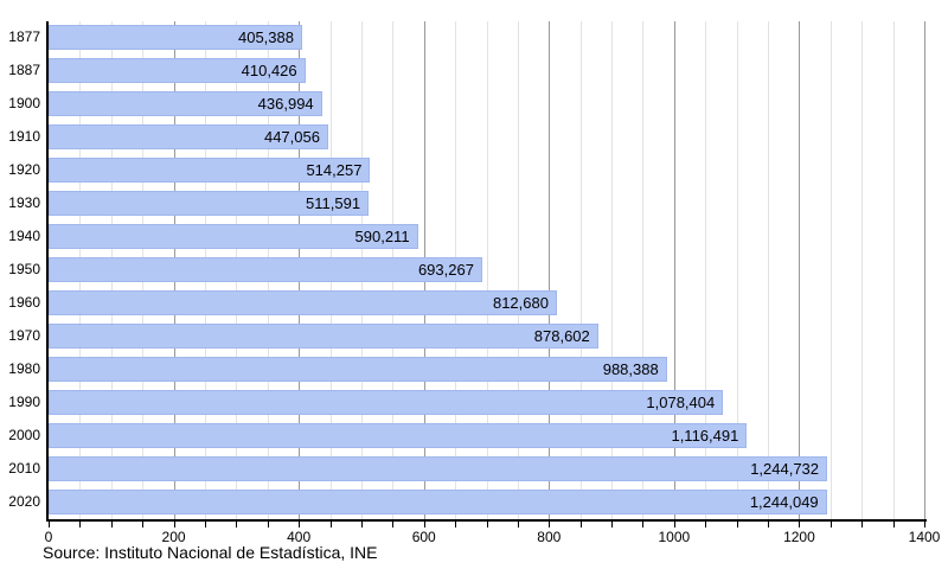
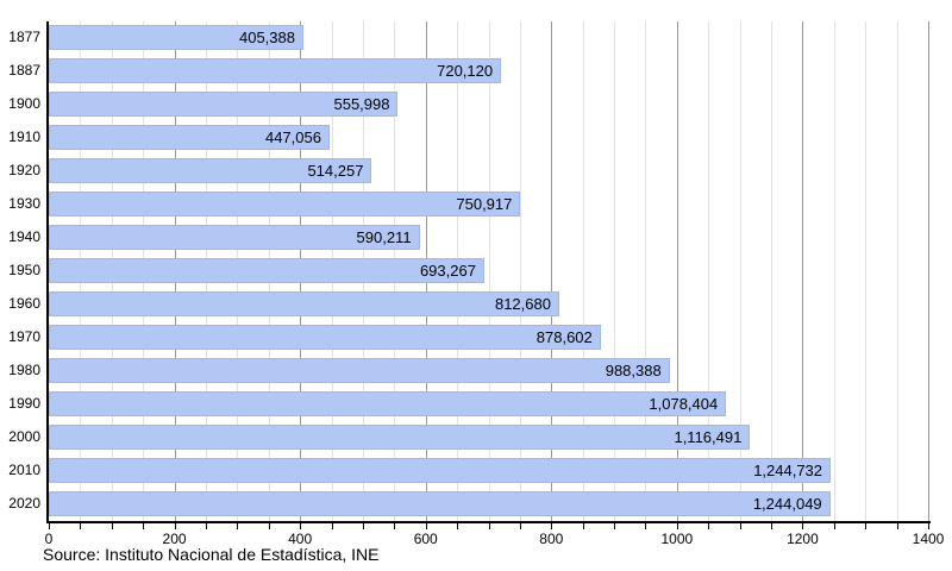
1887: 410,426 -> 720,120
1900: 436,994 -> 555,998
1930: 511,591 -> 750,917
